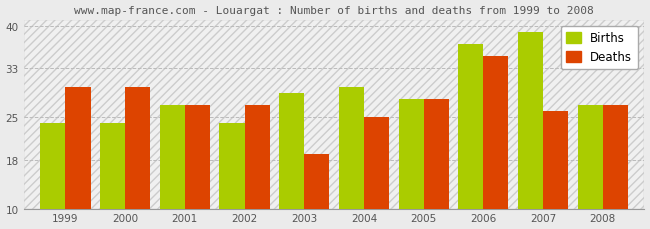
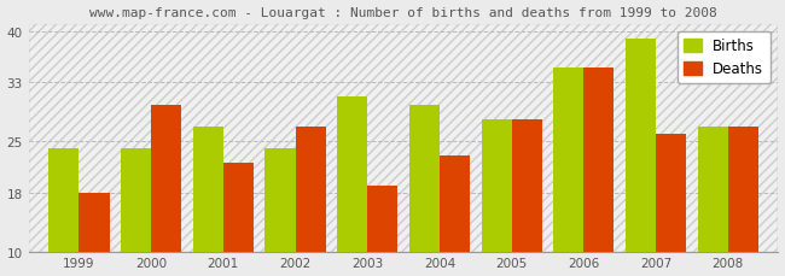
Deaths/1999: 30 -> 18
Deaths/2001: 27 -> 22
Births/2003: 29 -> 31
Deaths/2004: 25 -> 23
Births/2006: 37 -> 35
